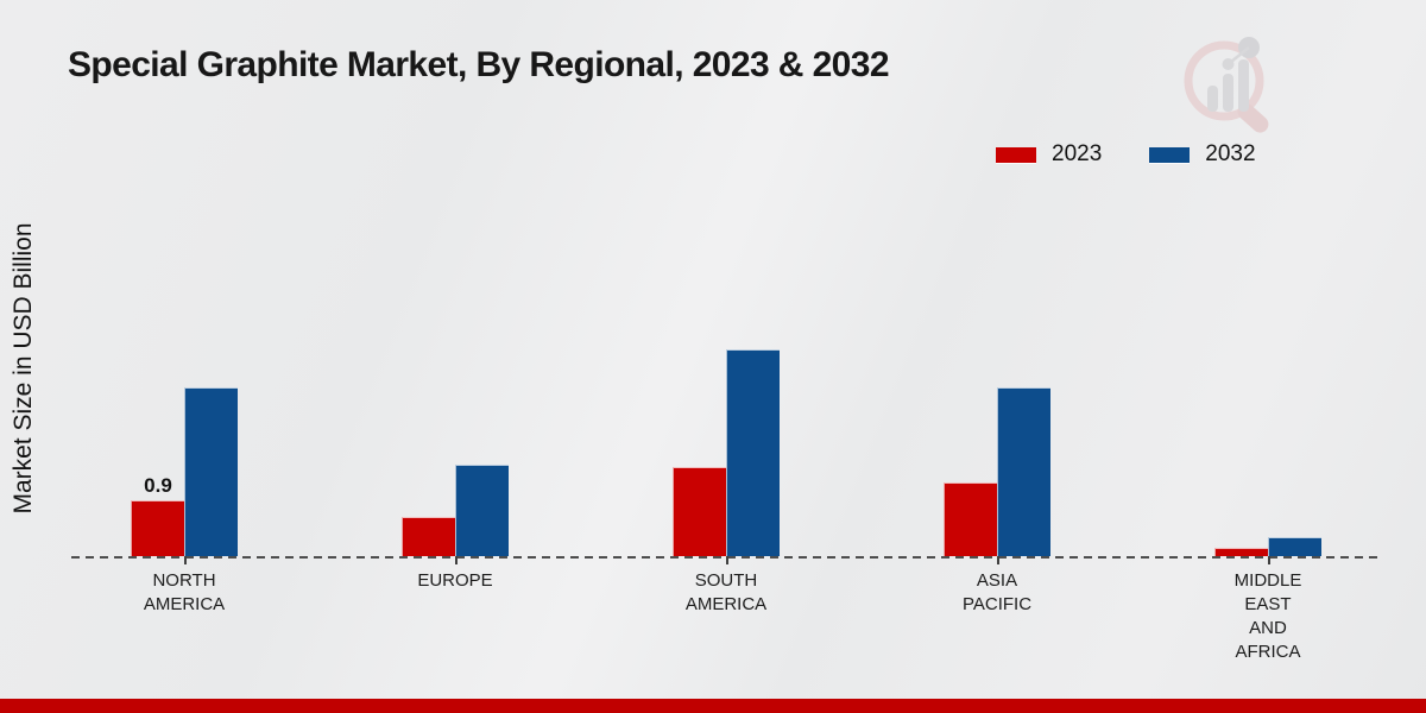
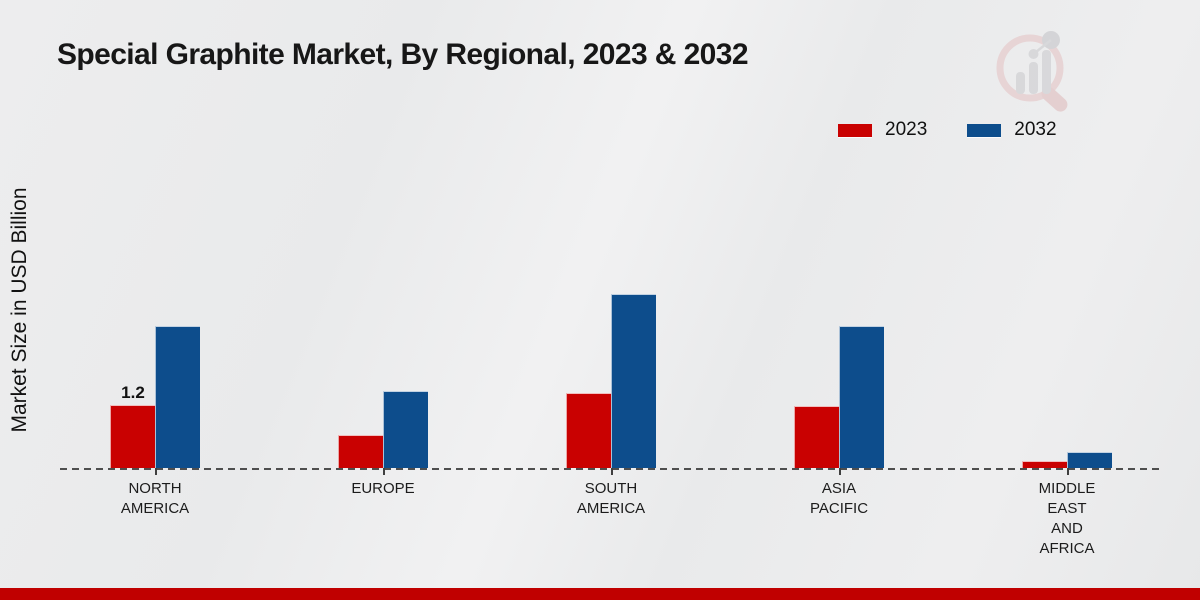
2023/NORTH AMERICA: 0.9 -> 1.2
